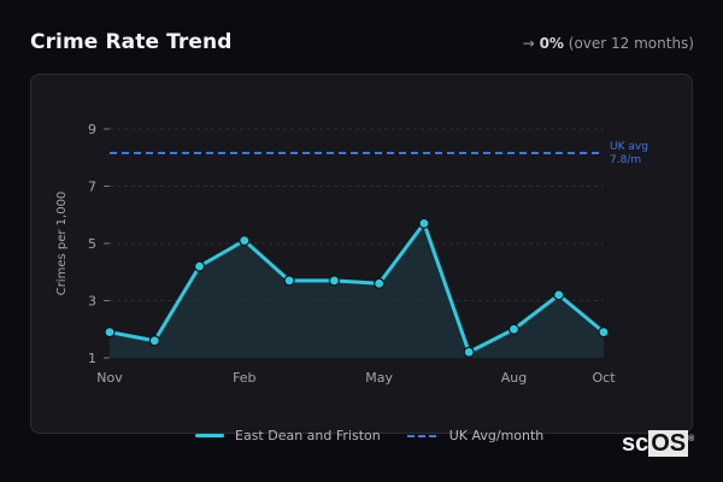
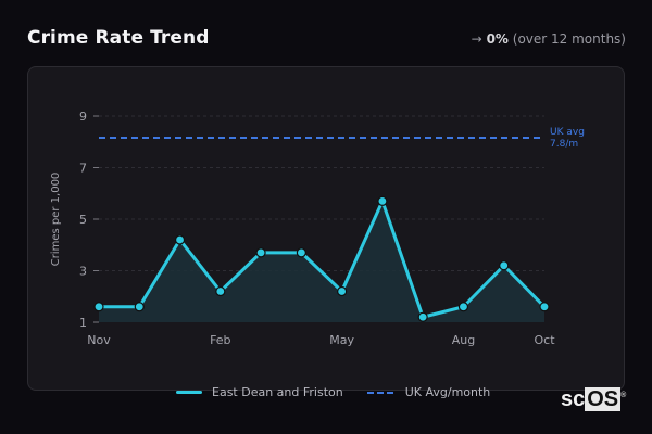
East Dean and Friston/Nov: 1.9 -> 1.6
East Dean and Friston/Feb: 5.1 -> 2.2
East Dean and Friston/May: 3.6 -> 2.2
East Dean and Friston/Aug: 2.0 -> 1.6
East Dean and Friston/Oct: 1.9 -> 1.6
